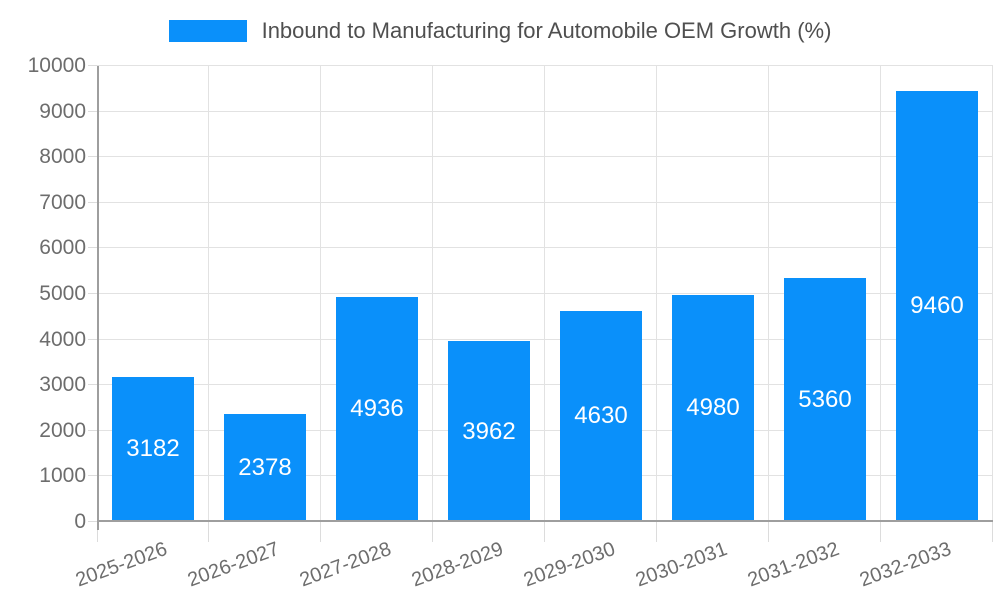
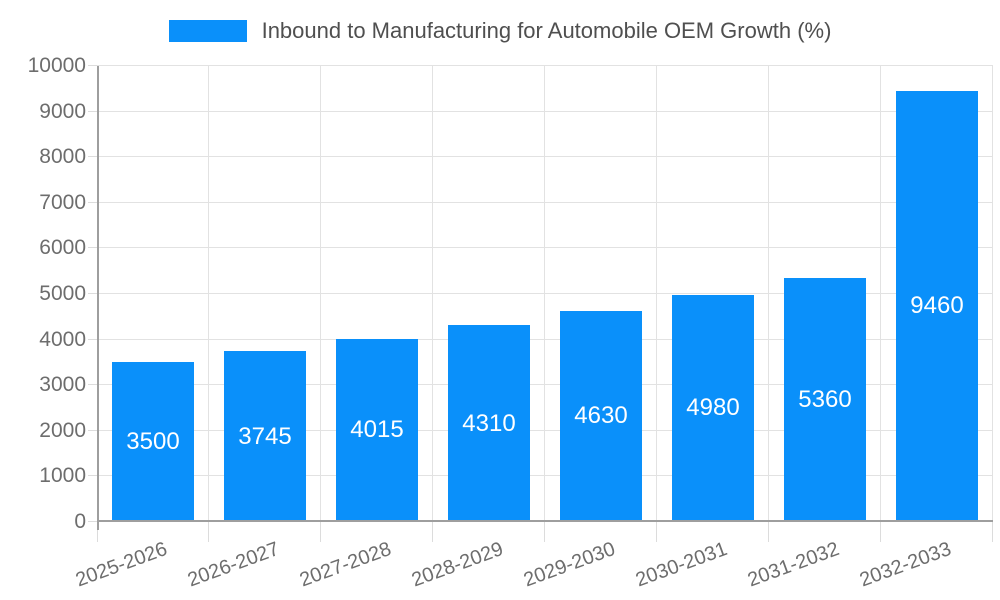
2025-2026: 3182 -> 3500
2026-2027: 2378 -> 3745
2027-2028: 4936 -> 4015
2028-2029: 3962 -> 4310
